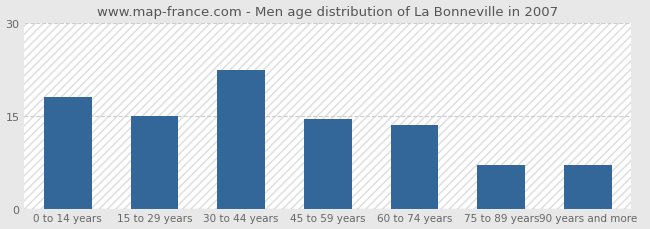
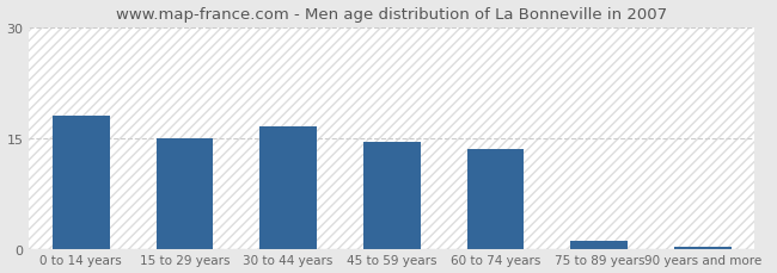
30 to 44 years: 22.4 -> 16.5
75 to 89 years: 7.0 -> 1.0
90 years and more: 7.0 -> 0.2
